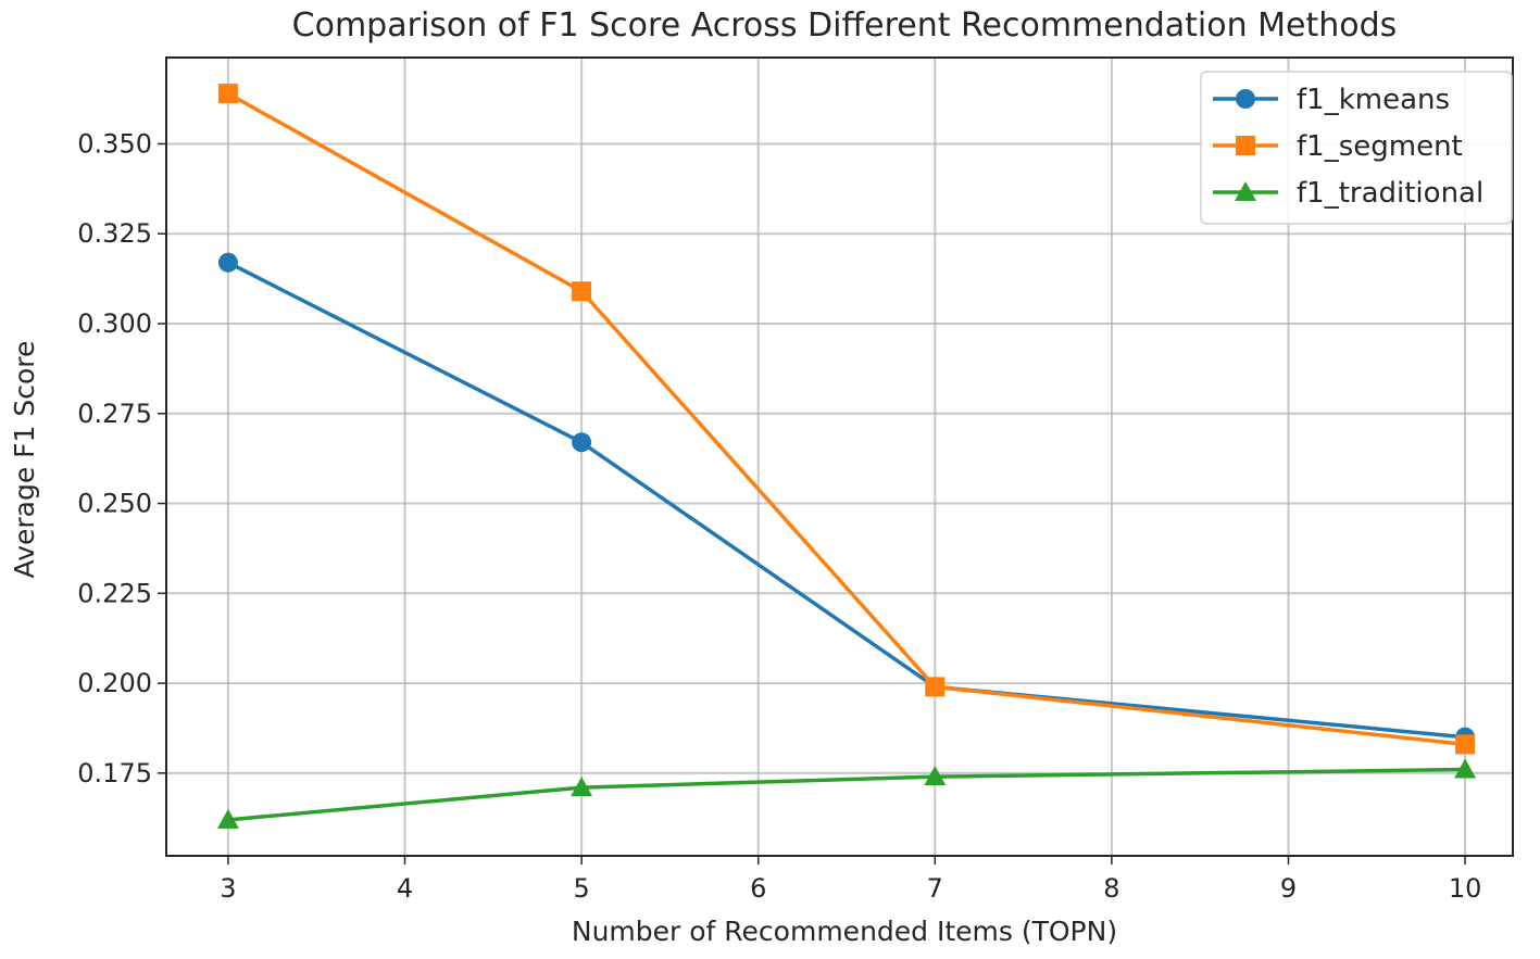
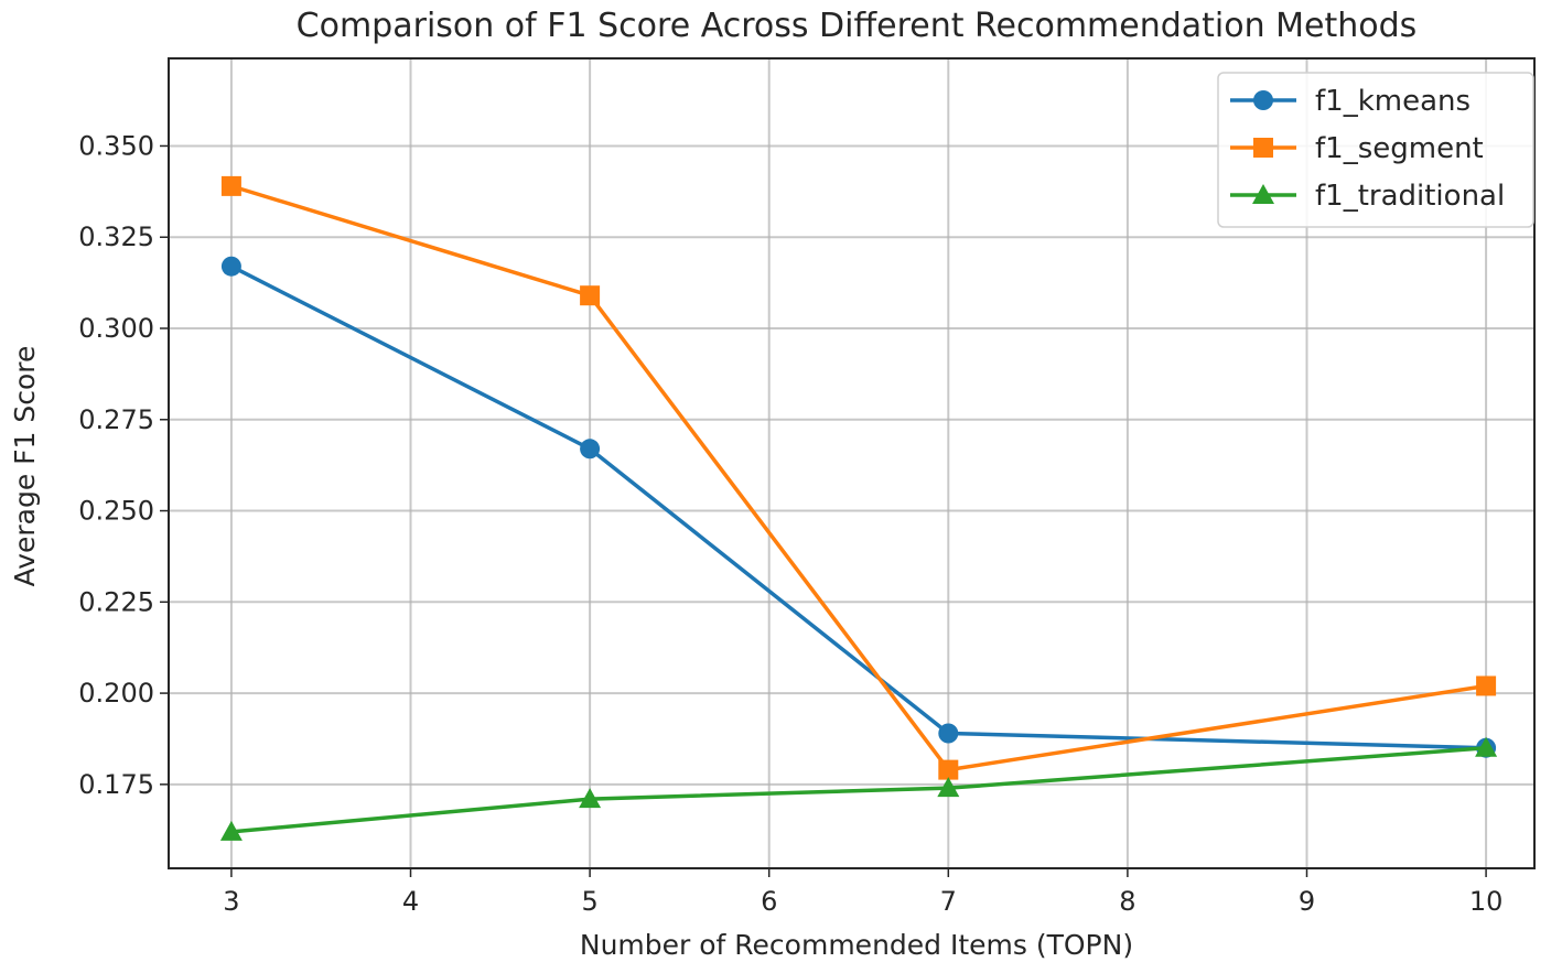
f1_segment/3: 0.364 -> 0.339
f1_kmeans/7: 0.199 -> 0.189
f1_segment/7: 0.199 -> 0.179
f1_segment/10: 0.183 -> 0.202
f1_traditional/10: 0.176 -> 0.185
